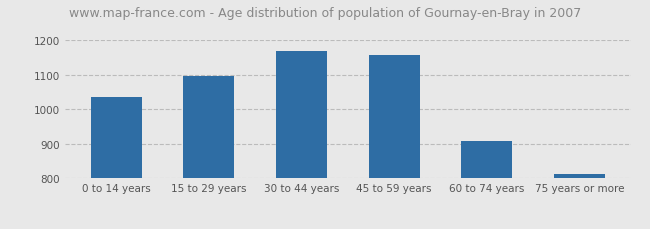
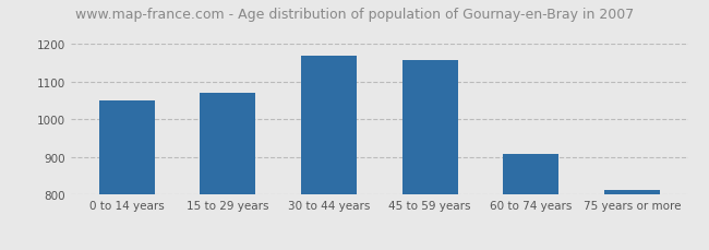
0 to 14 years: 1035 -> 1050
15 to 29 years: 1097 -> 1070
